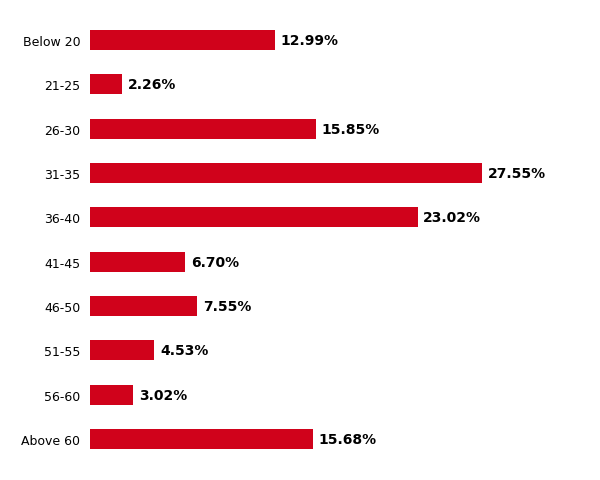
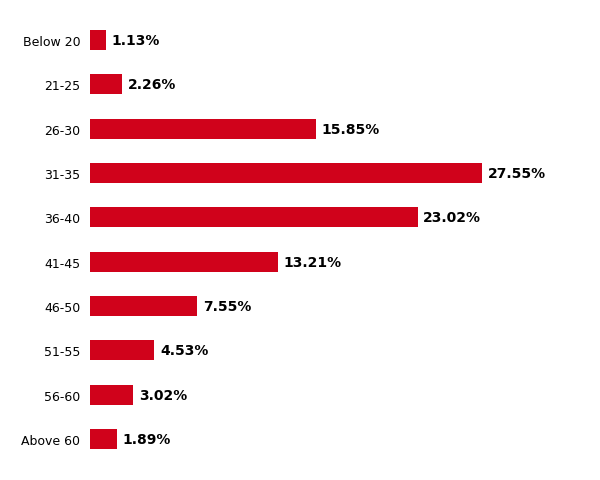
Below 20: 12.99% -> 1.13%
41-45: 6.70% -> 13.21%
Above 60: 15.68% -> 1.89%
